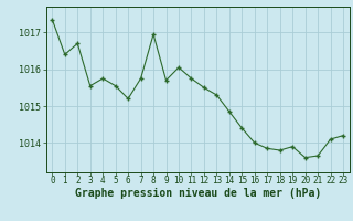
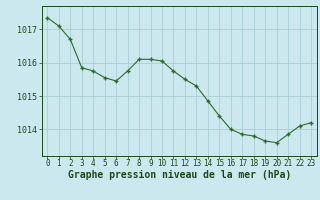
1: 1016.40 -> 1017.10
3: 1015.55 -> 1015.85
6: 1015.20 -> 1015.45
8: 1016.95 -> 1016.10
9: 1015.70 -> 1016.10
19: 1013.90 -> 1013.65
21: 1013.65 -> 1013.85
